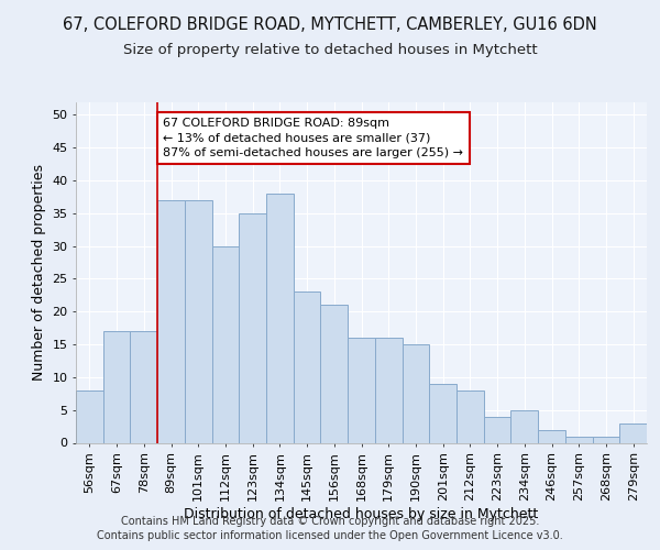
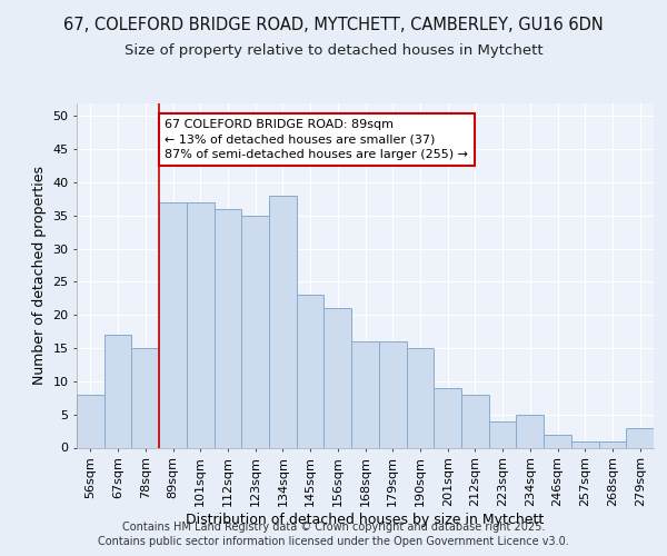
78sqm: 17 -> 15
112sqm: 30 -> 36
